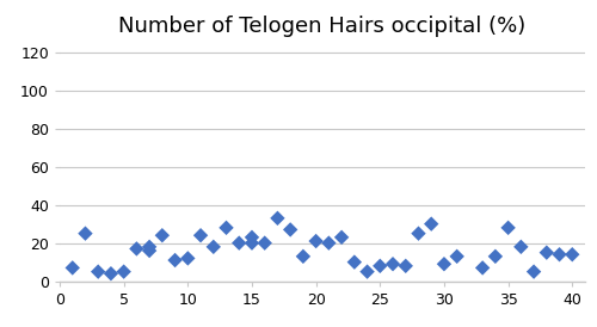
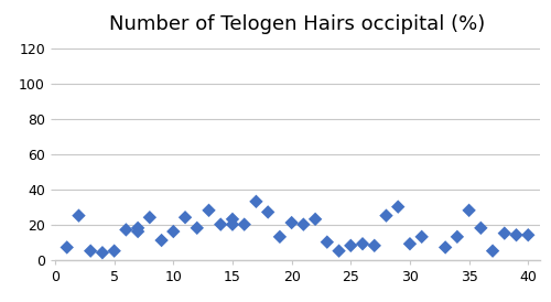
10: 12 -> 16
